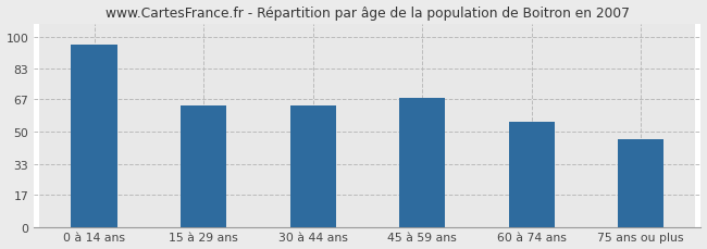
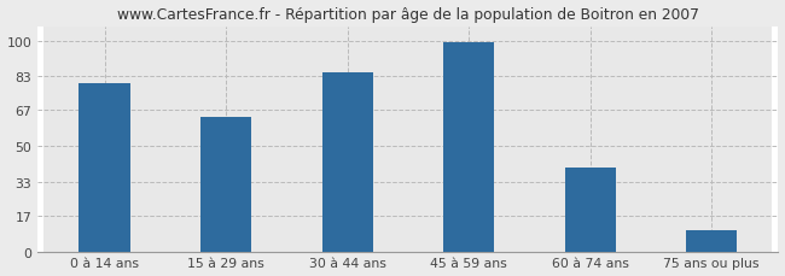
0 à 14 ans: 96 -> 80
30 à 44 ans: 64 -> 85
45 à 59 ans: 68 -> 99
60 à 74 ans: 55 -> 40
75 ans ou plus: 46 -> 10
